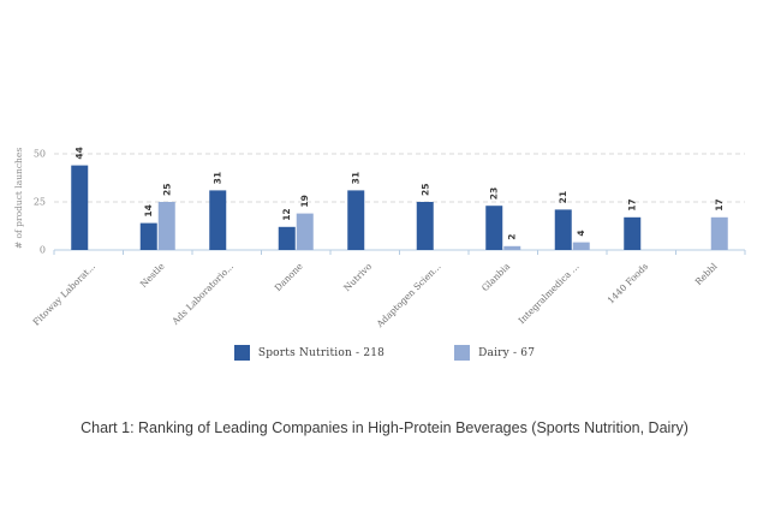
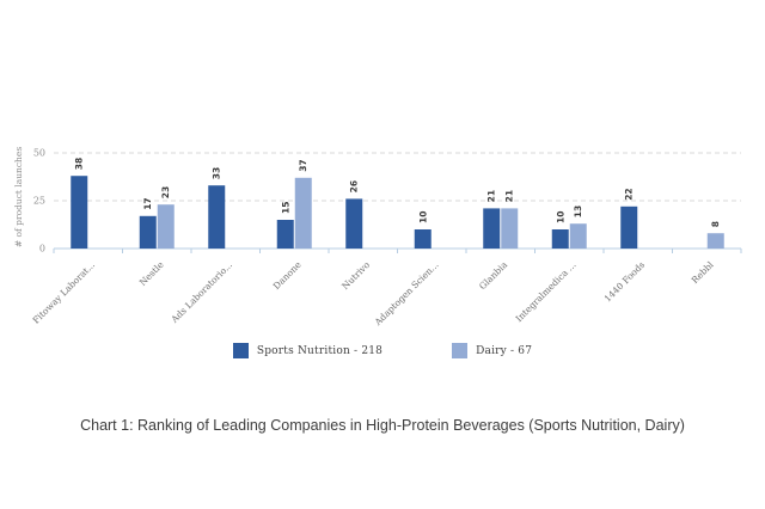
Sports Nutrition - 218/Fitoway Laborat...: 44 -> 38
Sports Nutrition - 218/Nestle: 14 -> 17
Dairy - 67/Nestle: 25 -> 23
Sports Nutrition - 218/Ads Laboratorio...: 31 -> 33
Sports Nutrition - 218/Danone: 12 -> 15
Dairy - 67/Danone: 19 -> 37
Sports Nutrition - 218/Nutrivo: 31 -> 26
Sports Nutrition - 218/Adaptogen Scien...: 25 -> 10
Sports Nutrition - 218/Glanbia: 23 -> 21
Dairy - 67/Glanbia: 2 -> 21
Sports Nutrition - 218/Integralmedica ...: 21 -> 10
Dairy - 67/Integralmedica ...: 4 -> 13
Sports Nutrition - 218/1440 Foods: 17 -> 22
Dairy - 67/Rebbl: 17 -> 8
